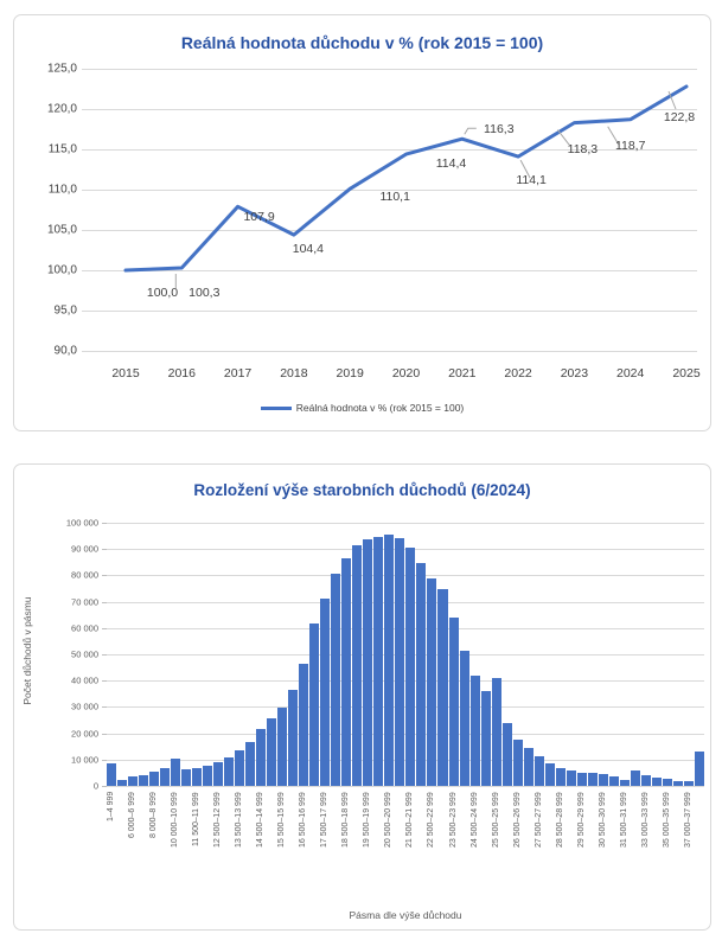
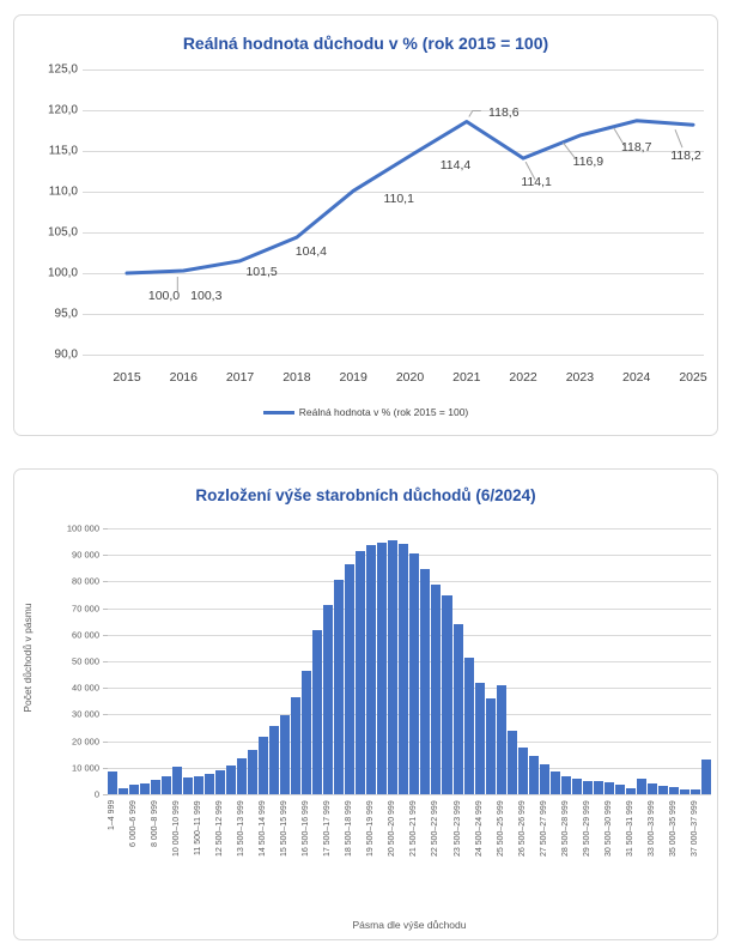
Reálná hodnota důchodu v % (rok 2015 = 100)/2017: 107,9 -> 101,5
Reálná hodnota důchodu v % (rok 2015 = 100)/2021: 116,3 -> 118,6
Reálná hodnota důchodu v % (rok 2015 = 100)/2023: 118,3 -> 116,9
Reálná hodnota důchodu v % (rok 2015 = 100)/2025: 122,8 -> 118,2
